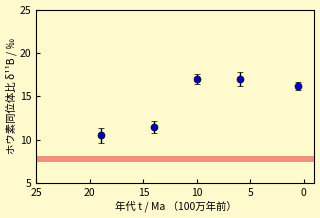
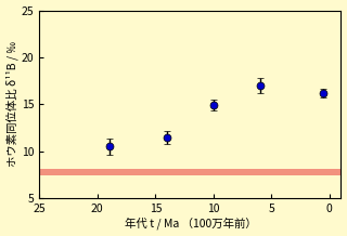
10: 17.0 -> 14.9
